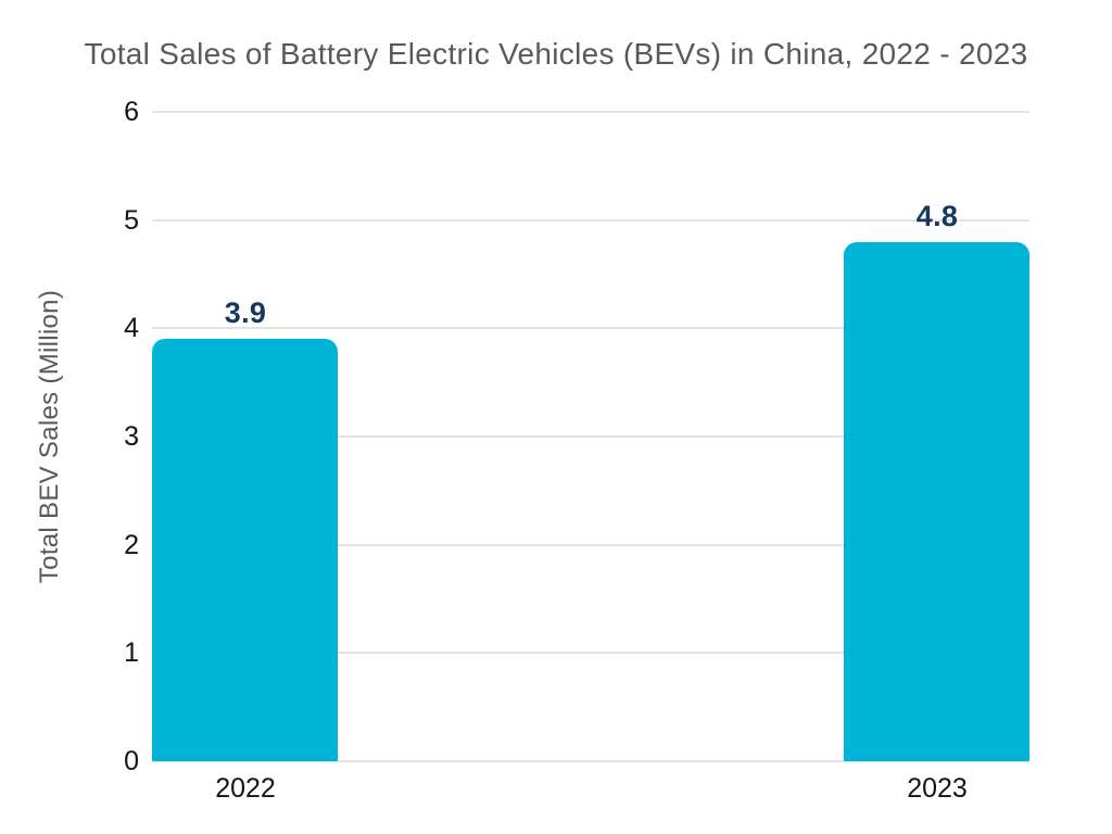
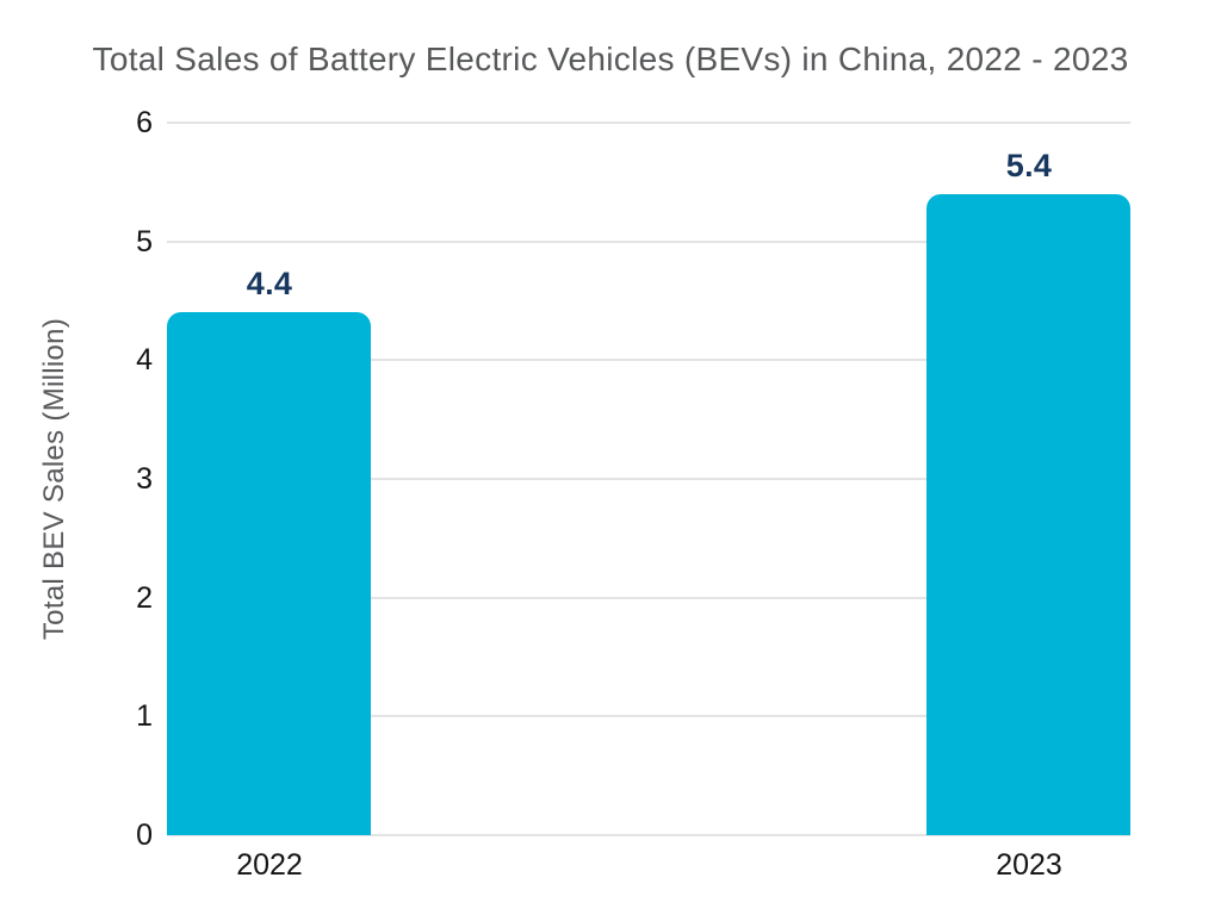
2022: 3.9 -> 4.4
2023: 4.8 -> 5.4
